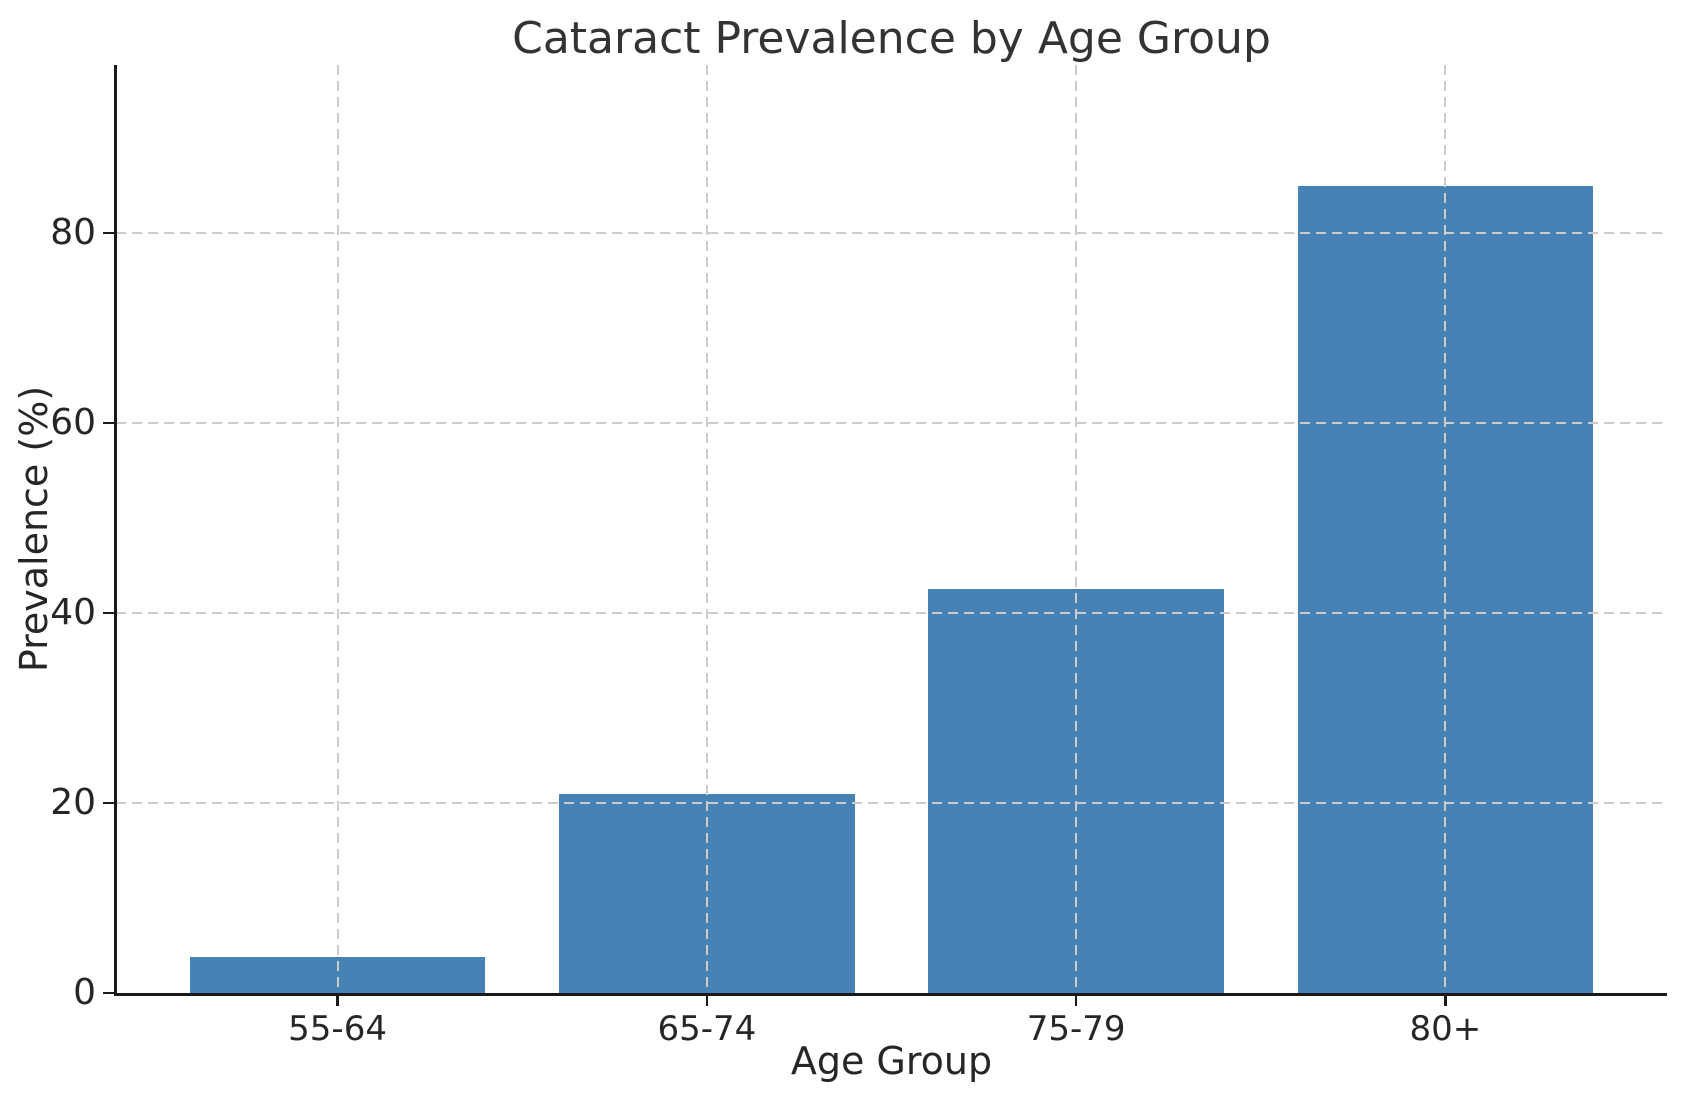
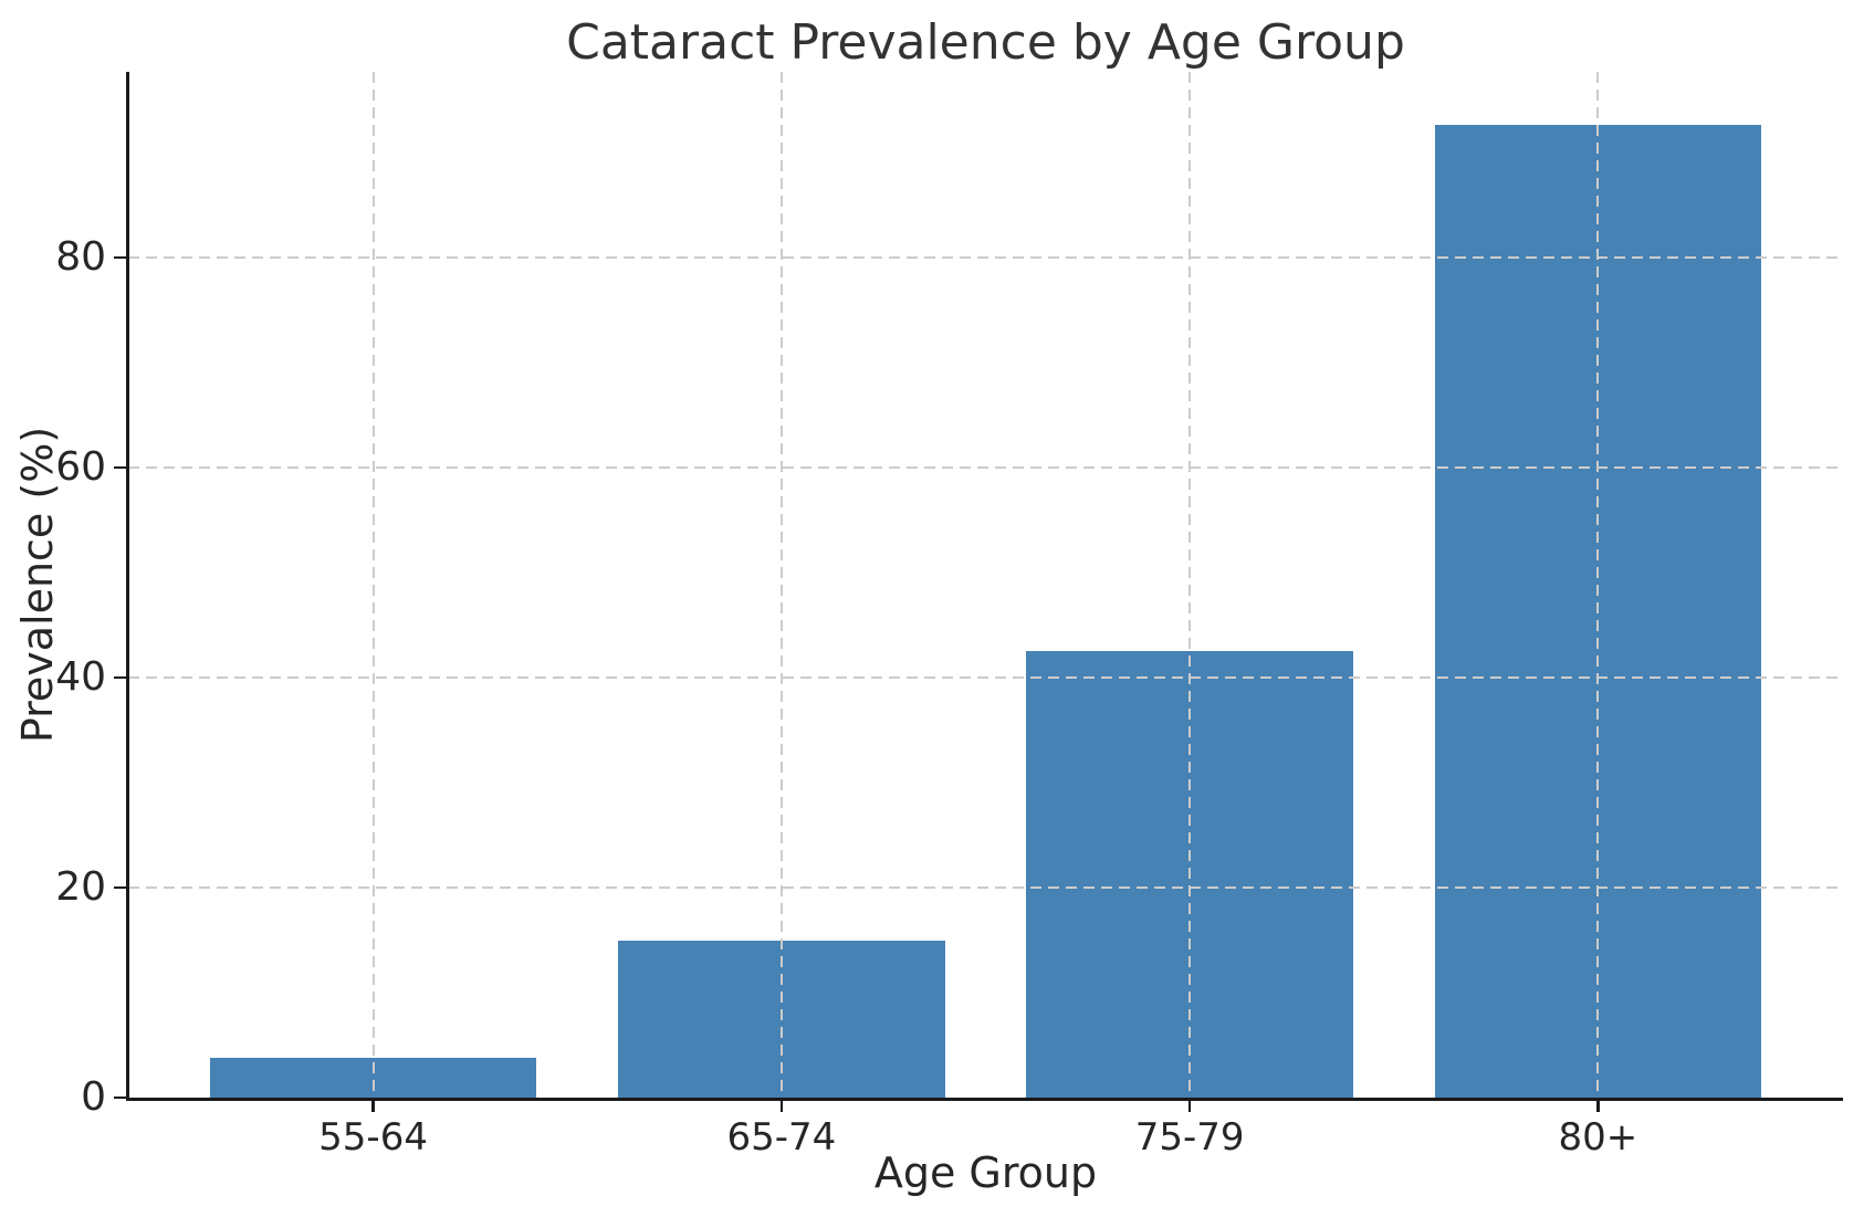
65-74: 21 -> 15
80+: 85 -> 93
